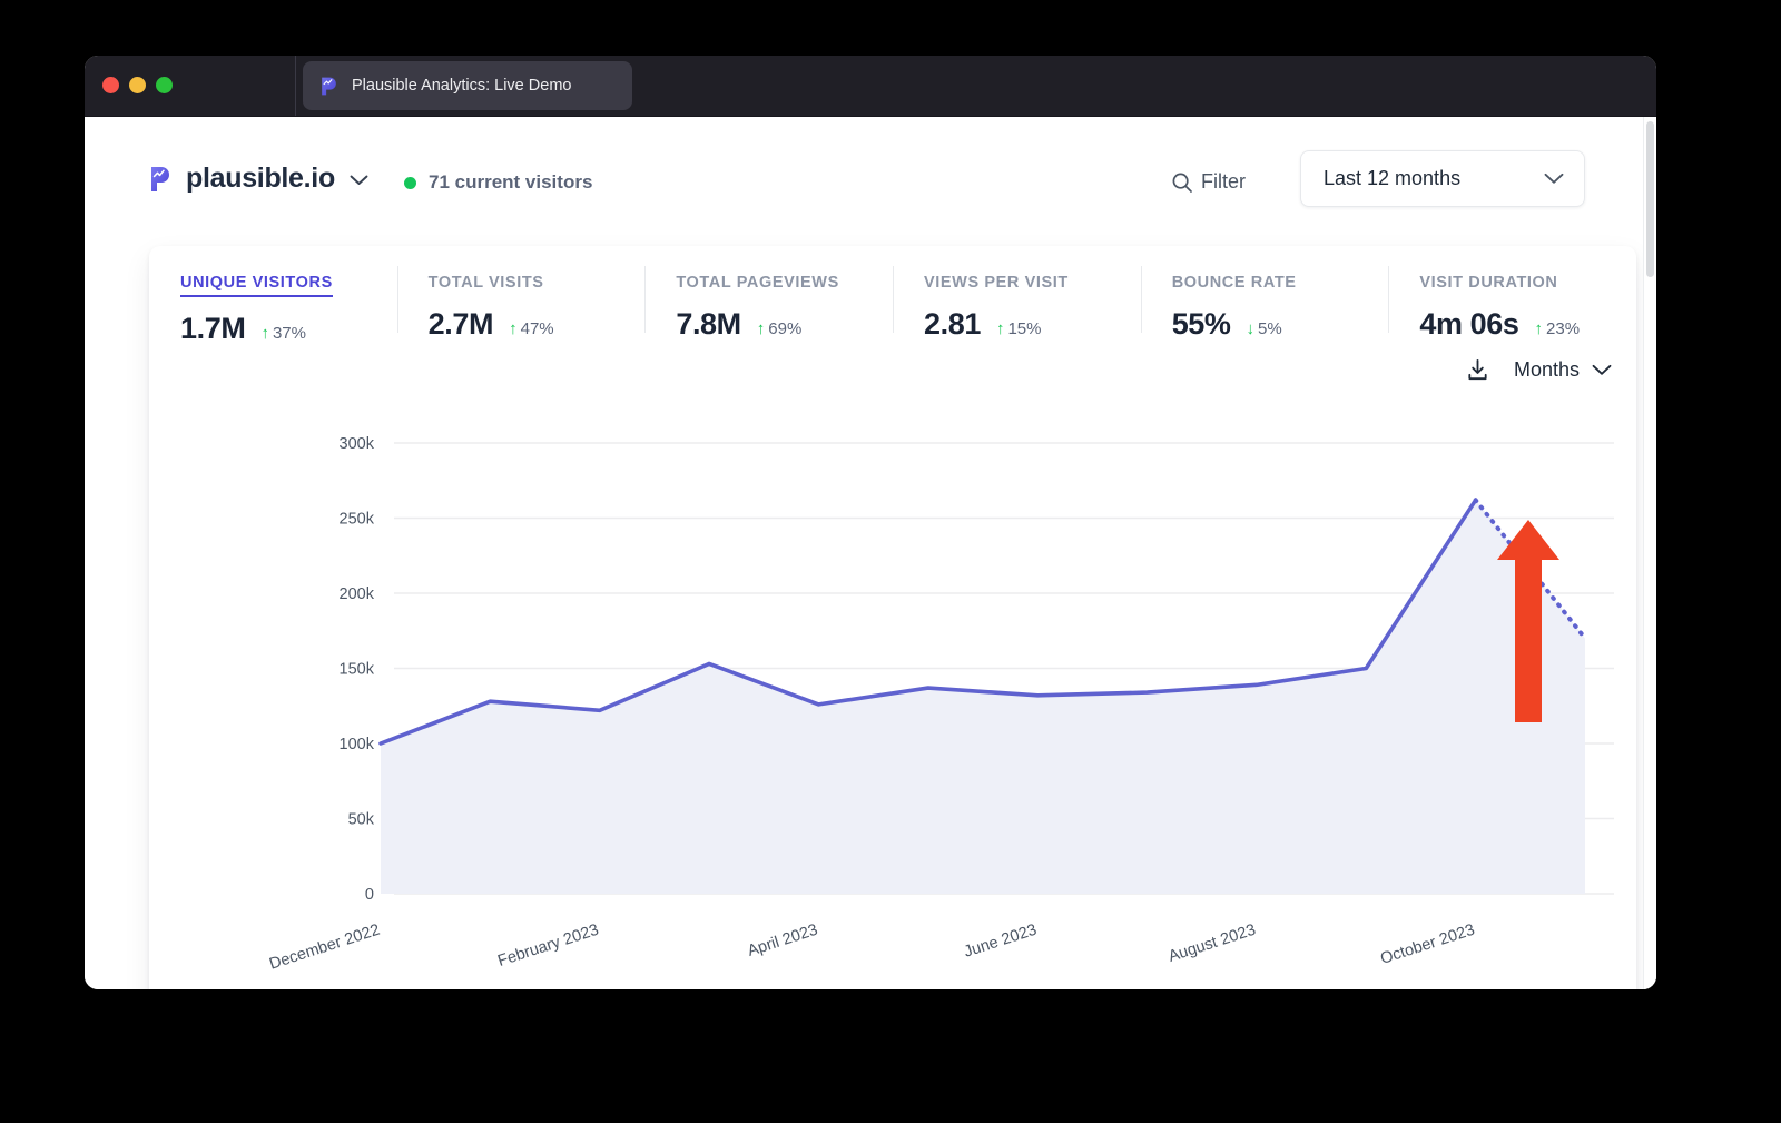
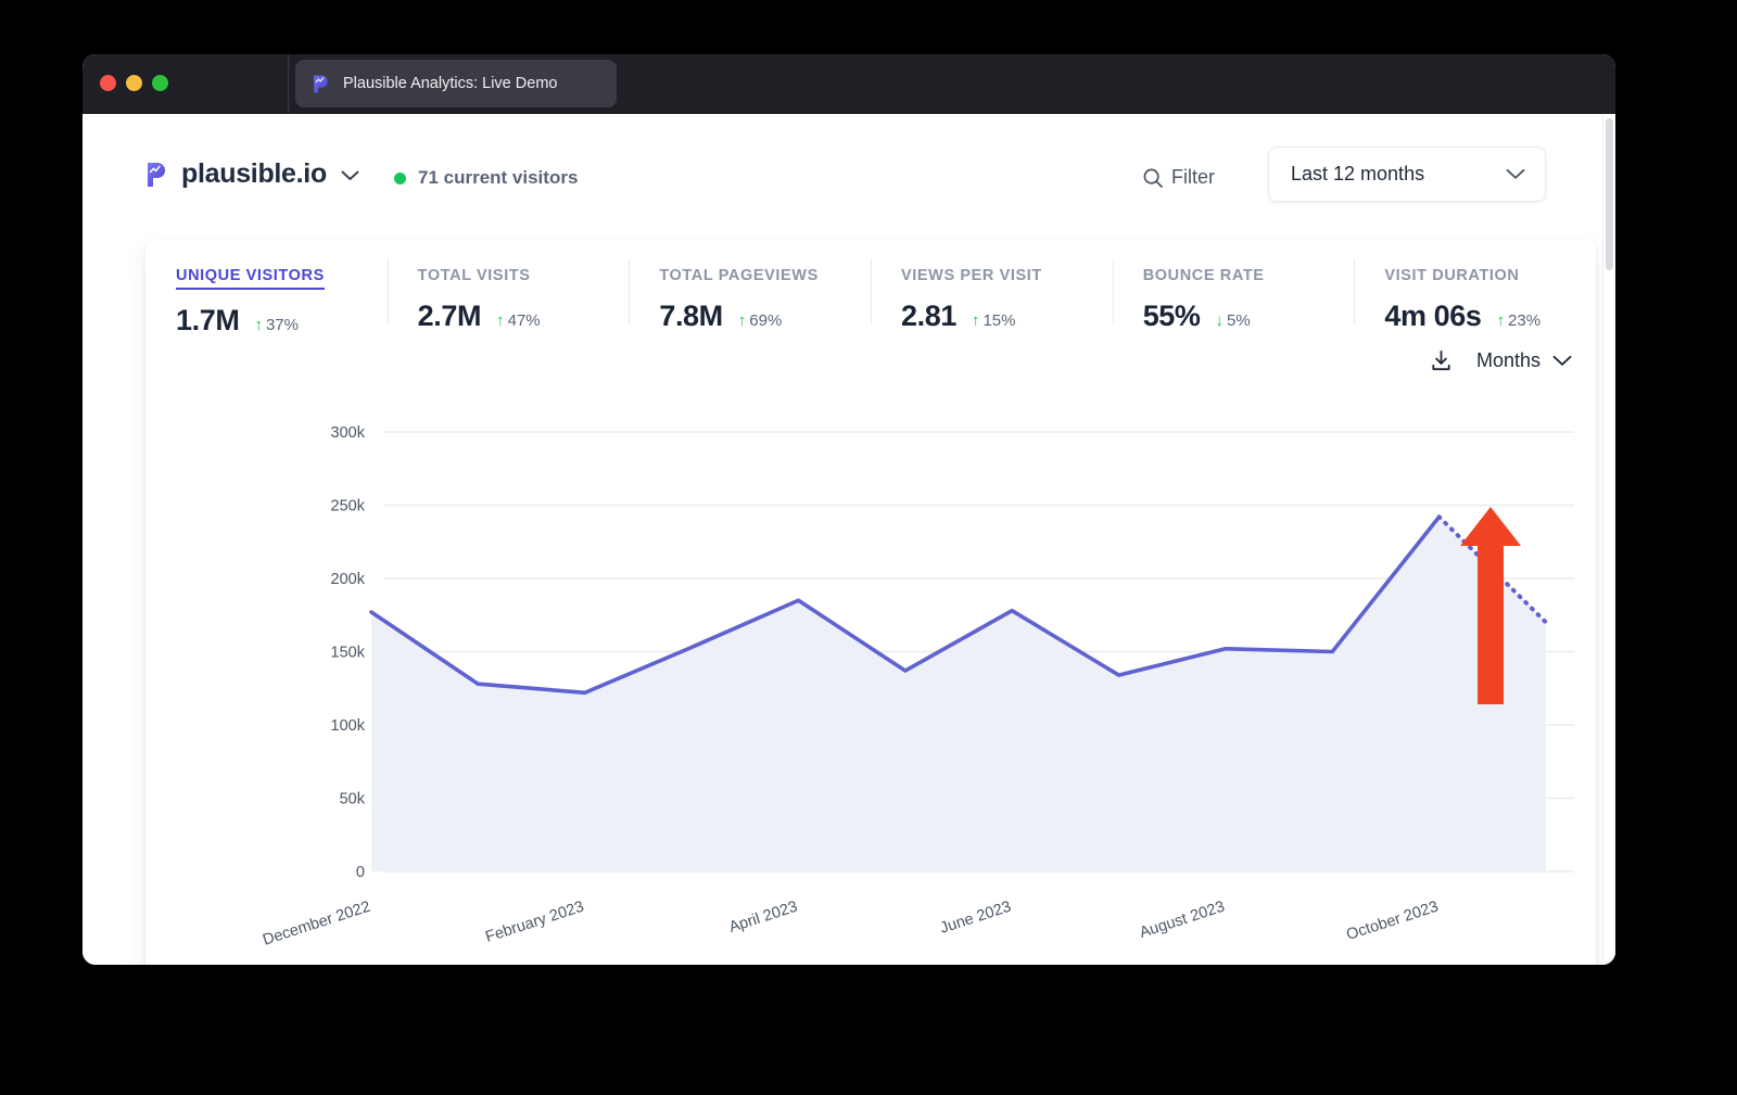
December 2022: 100k -> 177k
April 2023: 126k -> 185k
June 2023: 132k -> 178k
August 2023: 139k -> 152k
October 2023: 262k -> 242k
